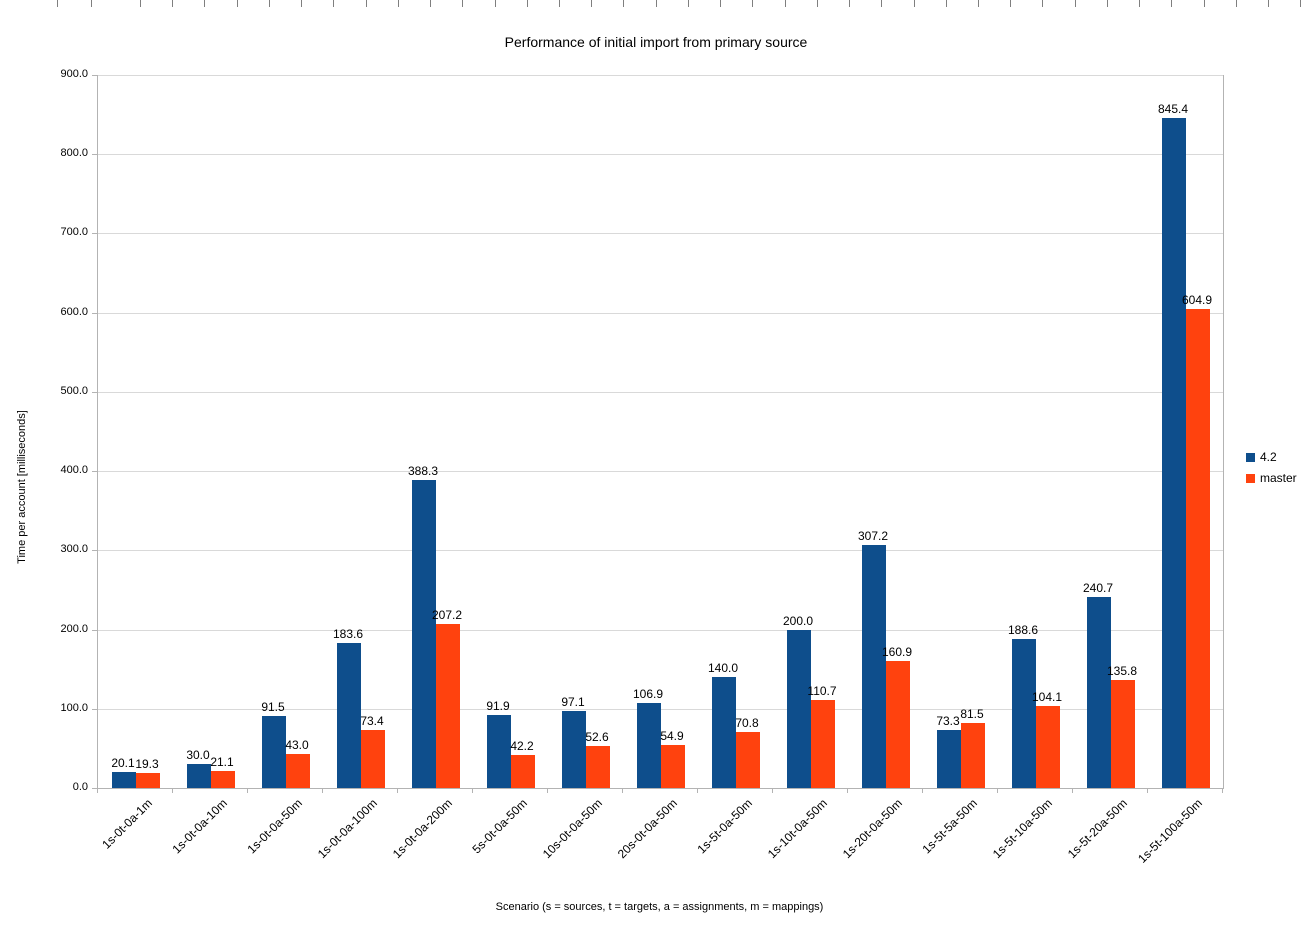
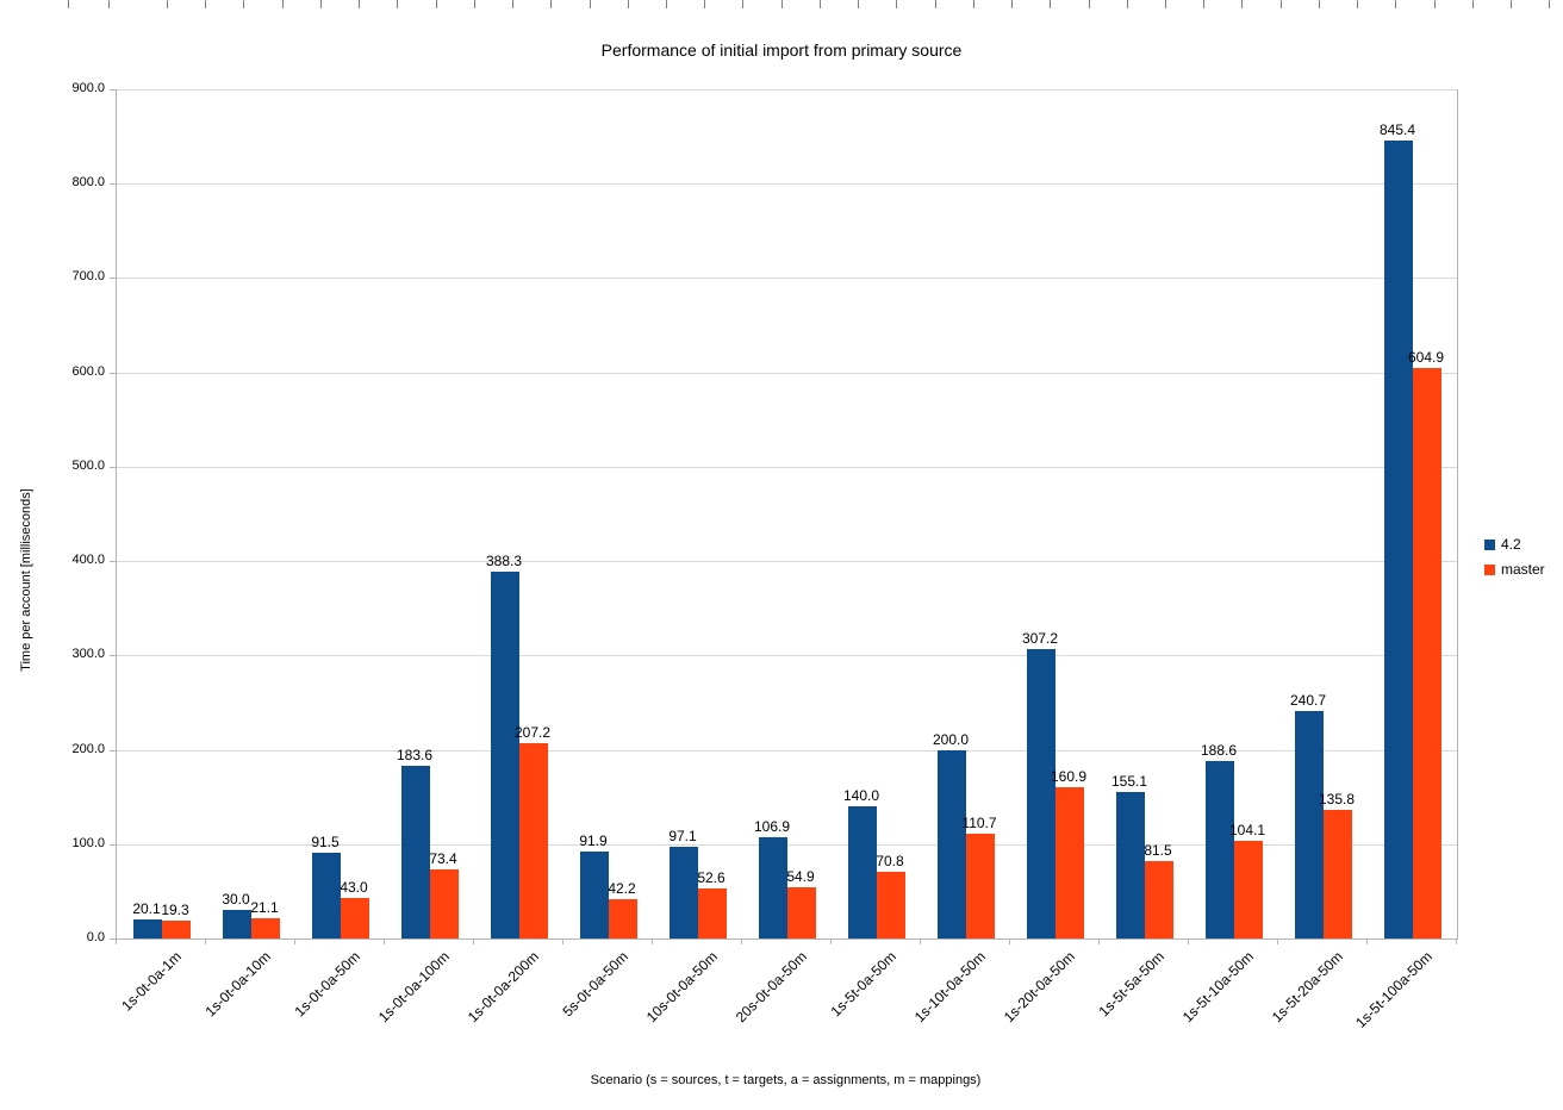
4.2/1s-5t-5a-50m: 73.3 -> 155.1
